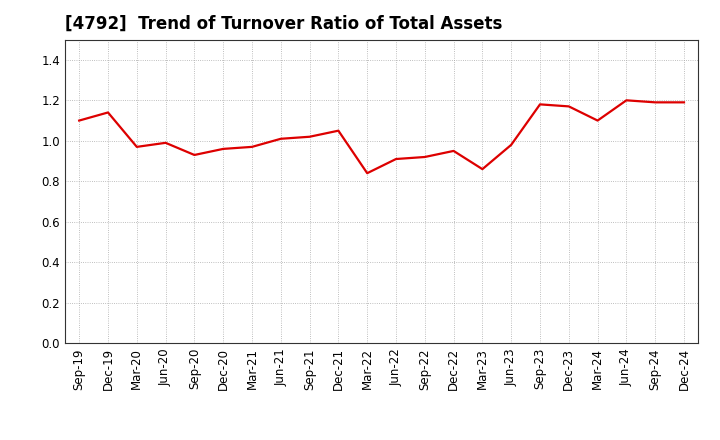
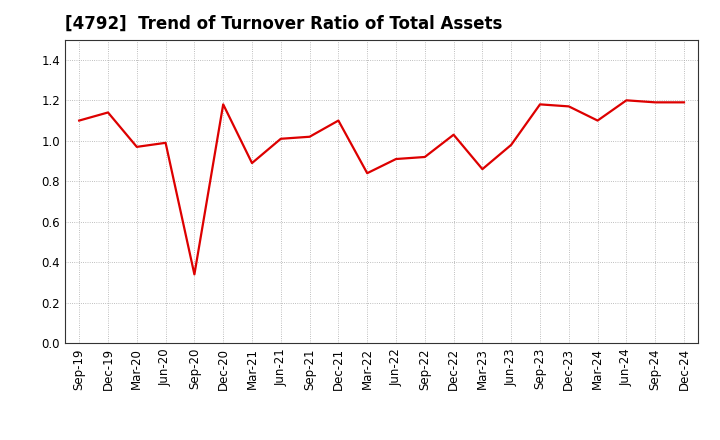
Sep-20: 0.93 -> 0.34
Dec-20: 0.96 -> 1.18
Mar-21: 0.97 -> 0.89
Dec-21: 1.05 -> 1.10
Dec-22: 0.95 -> 1.03
